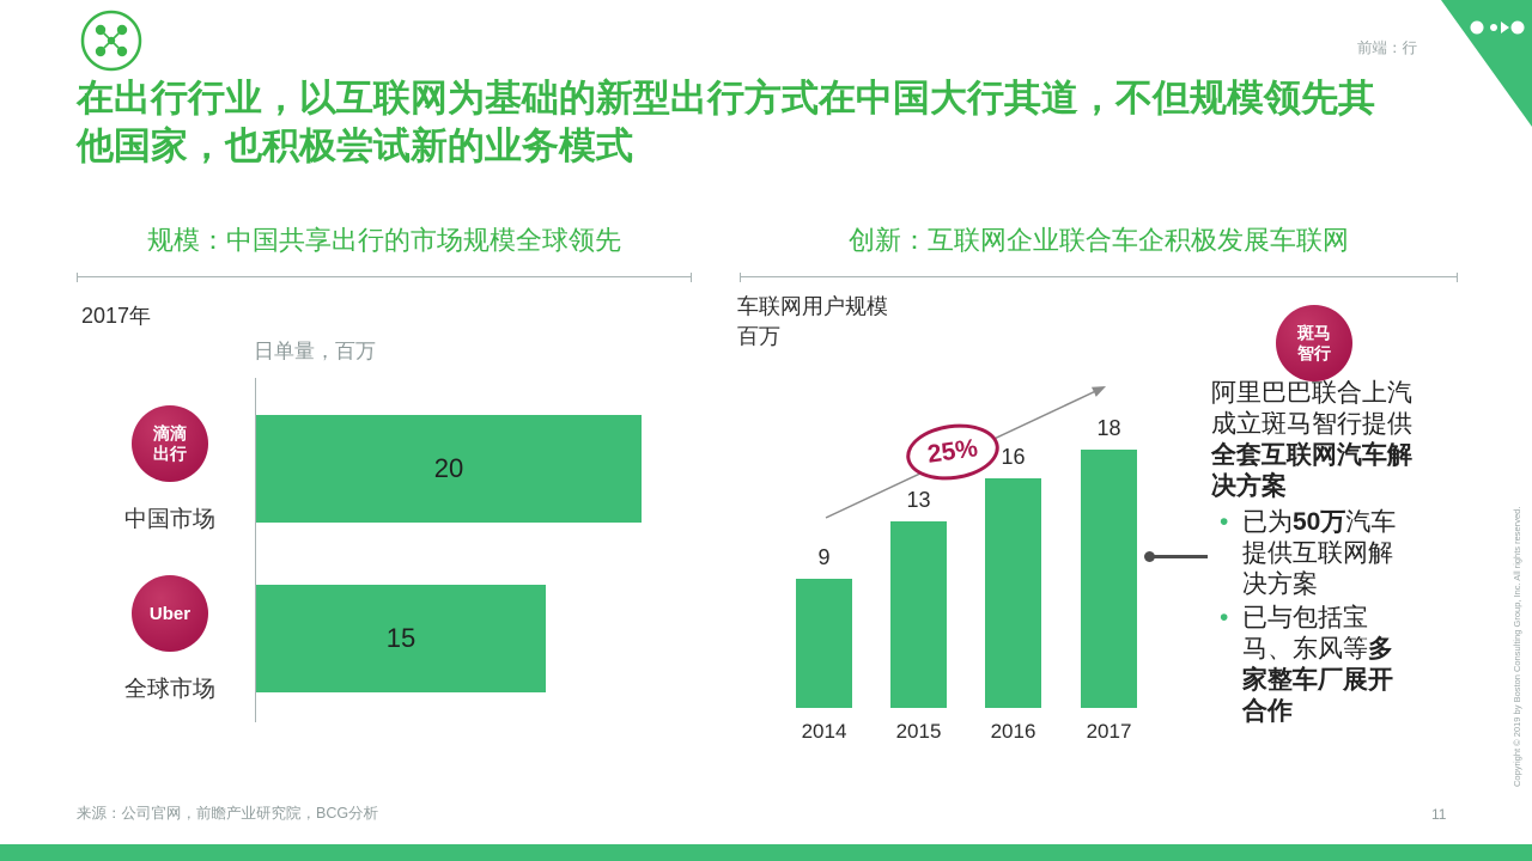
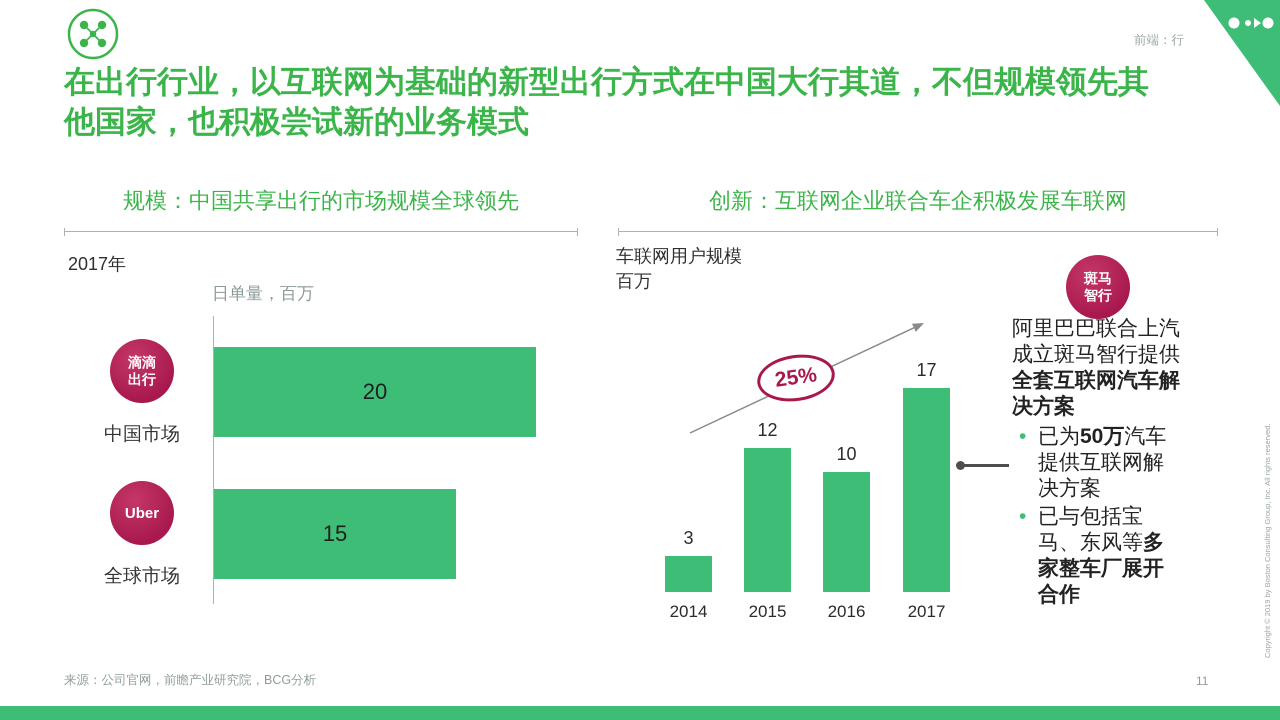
创新：互联网企业联合车企积极发展车联网/2014: 9 -> 3
创新：互联网企业联合车企积极发展车联网/2015: 13 -> 12
创新：互联网企业联合车企积极发展车联网/2016: 16 -> 10
创新：互联网企业联合车企积极发展车联网/2017: 18 -> 17
